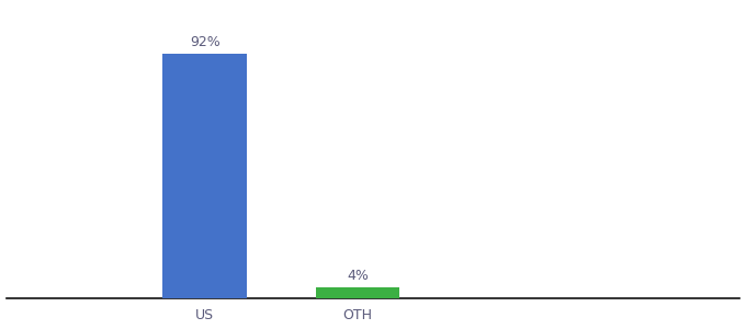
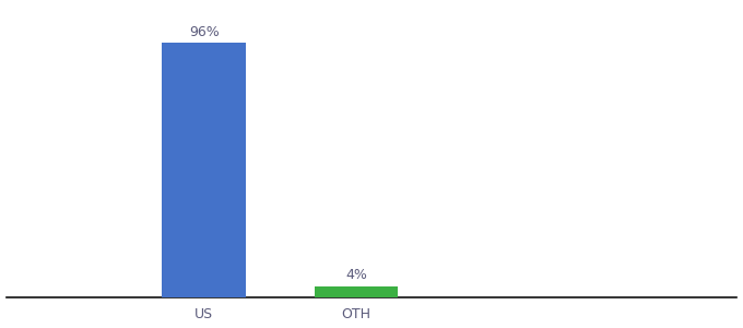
US: 92% -> 96%
